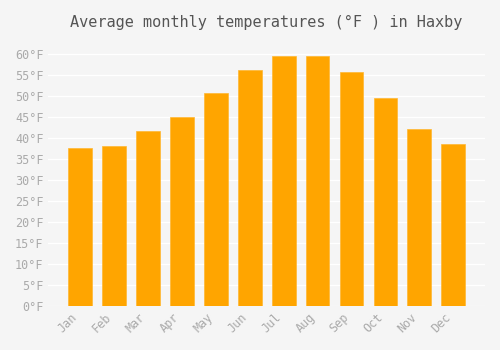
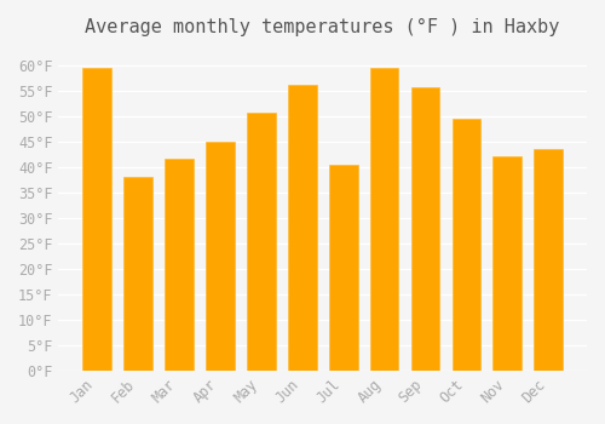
Jan: 37.5°F -> 59.5°F
Jul: 59.5°F -> 40.5°F
Dec: 38.5°F -> 43.5°F
